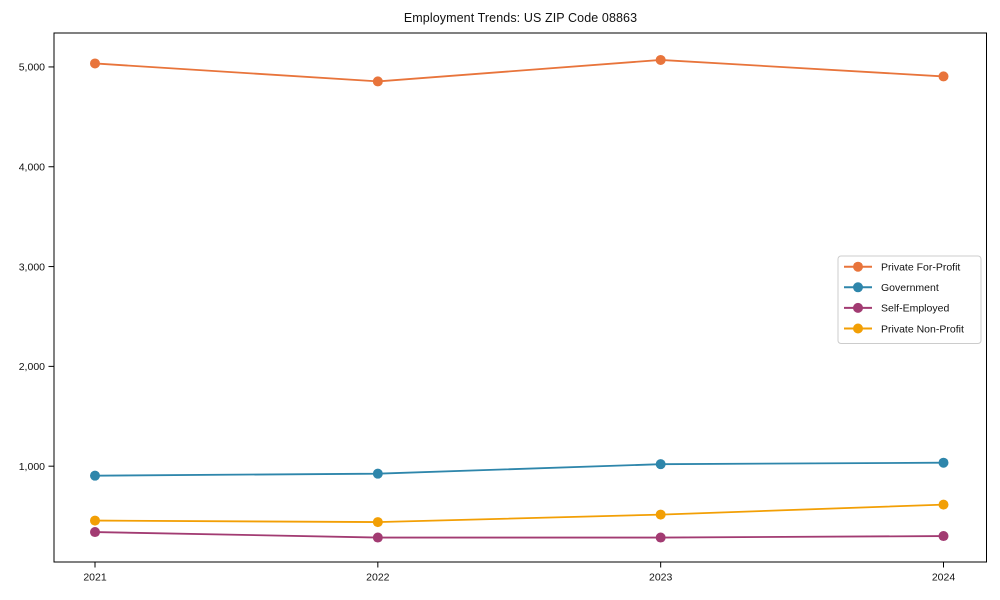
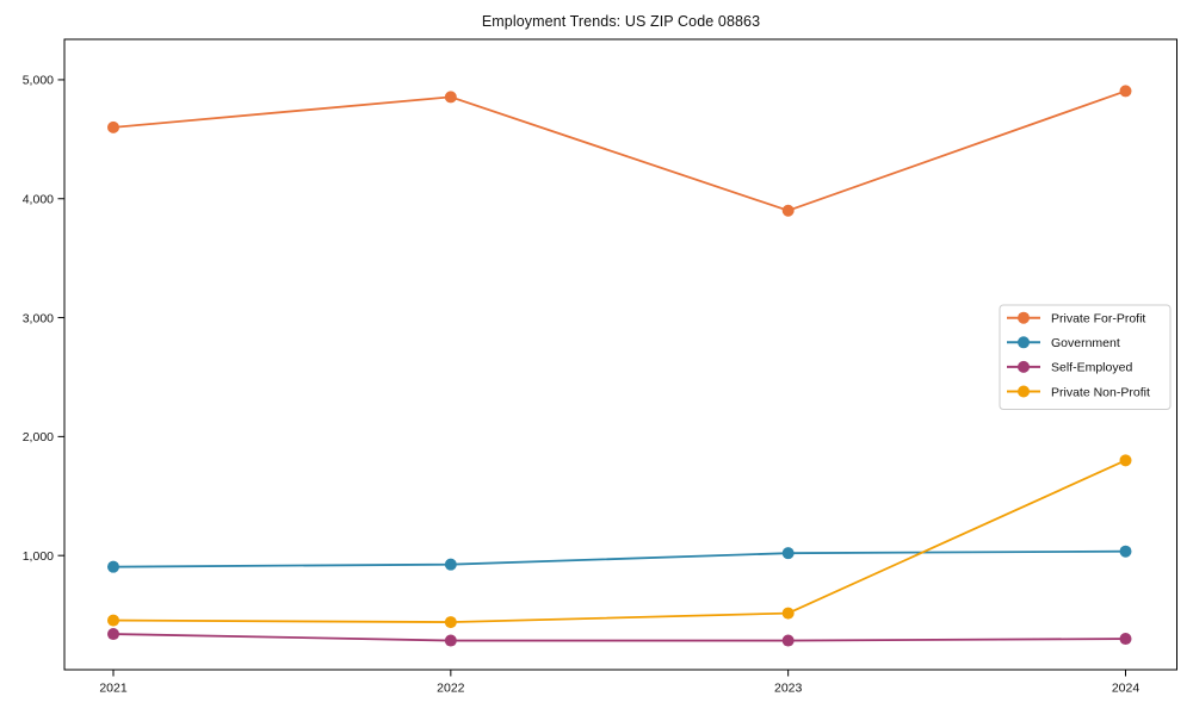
Private For-Profit/2021: 5000 -> 4600
Private For-Profit/2023: 5100 -> 3900
Private Non-Profit/2024: 600 -> 1800
